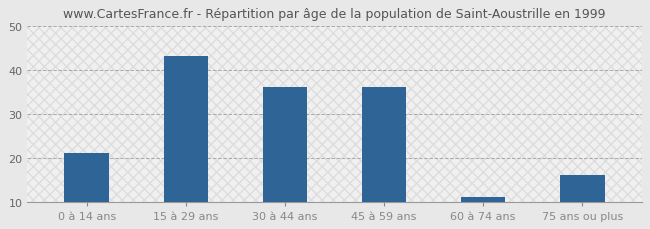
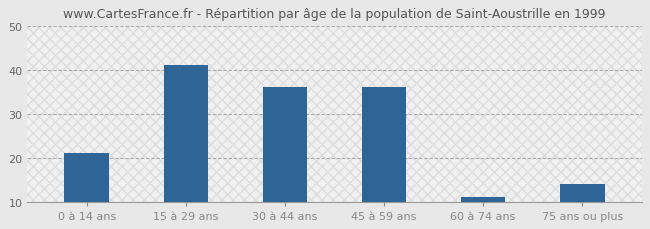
15 à 29 ans: 43 -> 41
75 ans ou plus: 16 -> 14
